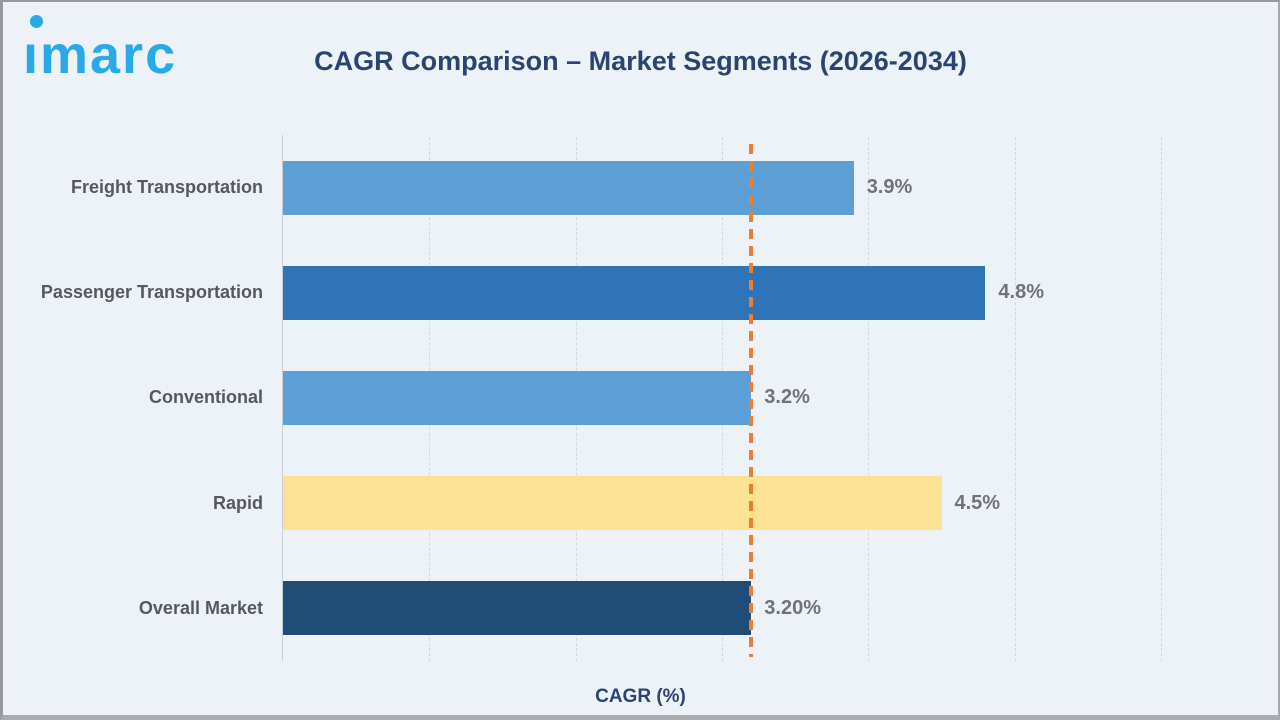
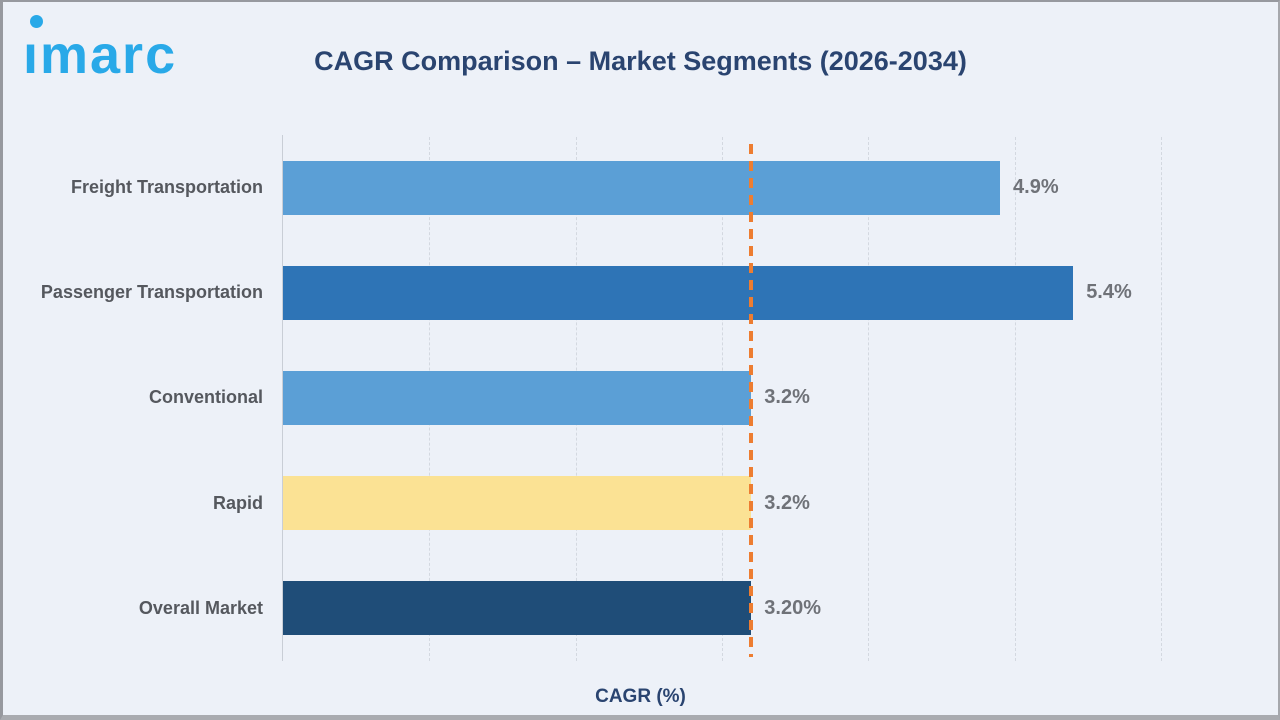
Freight Transportation: 3.9% -> 4.9%
Passenger Transportation: 4.8% -> 5.4%
Rapid: 4.5% -> 3.2%
